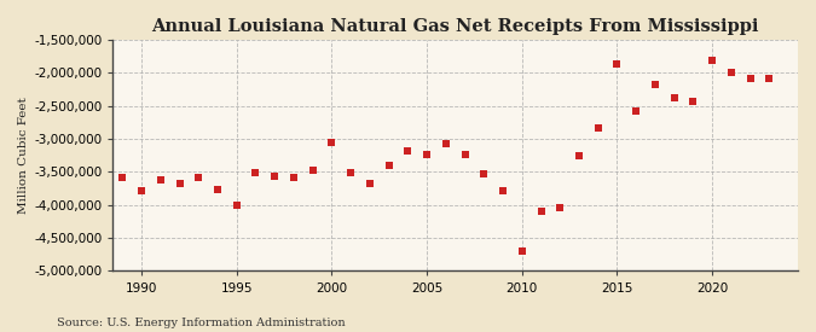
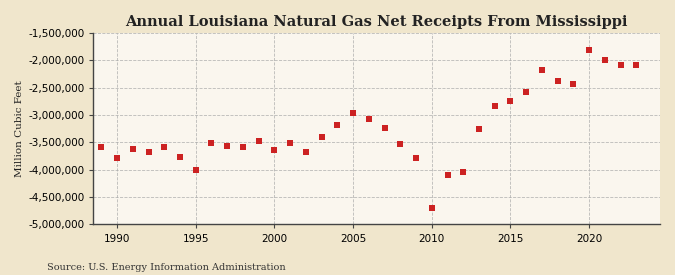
2000: -3,060,000 -> -3,630,000
2005: -3,240,000 -> -2,960,000
2015: -1,860,000 -> -2,750,000
